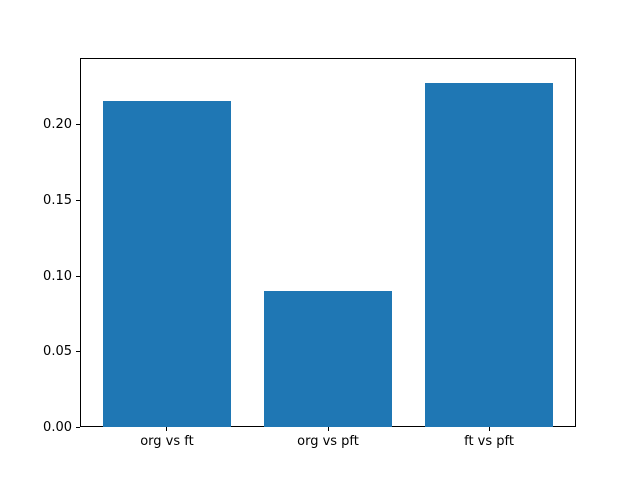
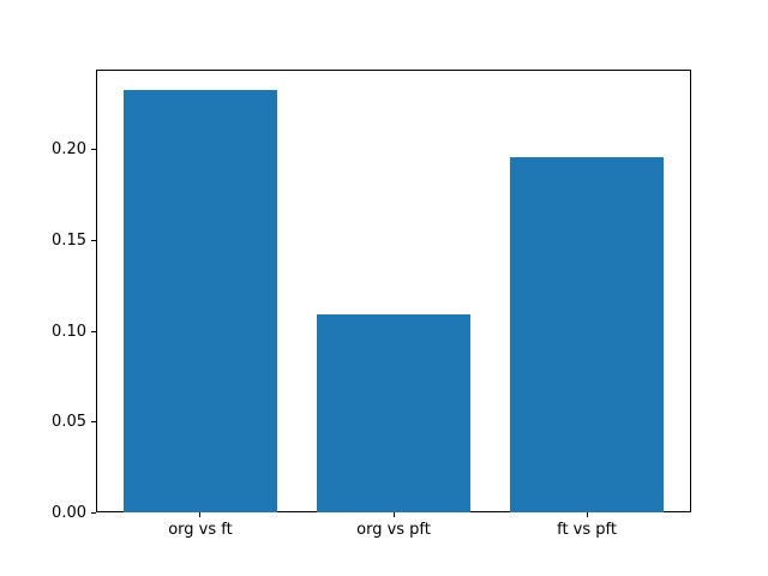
org vs ft: 0.216 -> 0.233
org vs pft: 0.090 -> 0.109
ft vs pft: 0.228 -> 0.196
